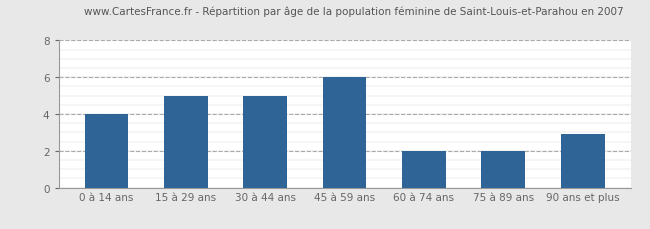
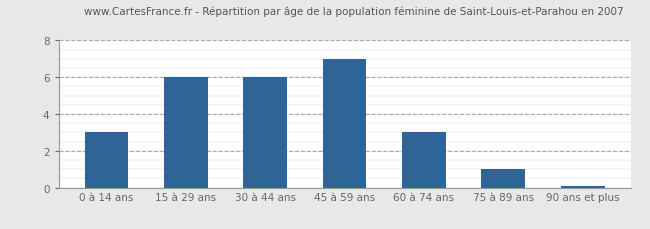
0 à 14 ans: 4.0 -> 3.0
15 à 29 ans: 5.0 -> 6.0
30 à 44 ans: 5.0 -> 6.0
45 à 59 ans: 6.0 -> 7.0
60 à 74 ans: 2.0 -> 3.0
75 à 89 ans: 2.0 -> 1.0
90 ans et plus: 2.9 -> 0.1
